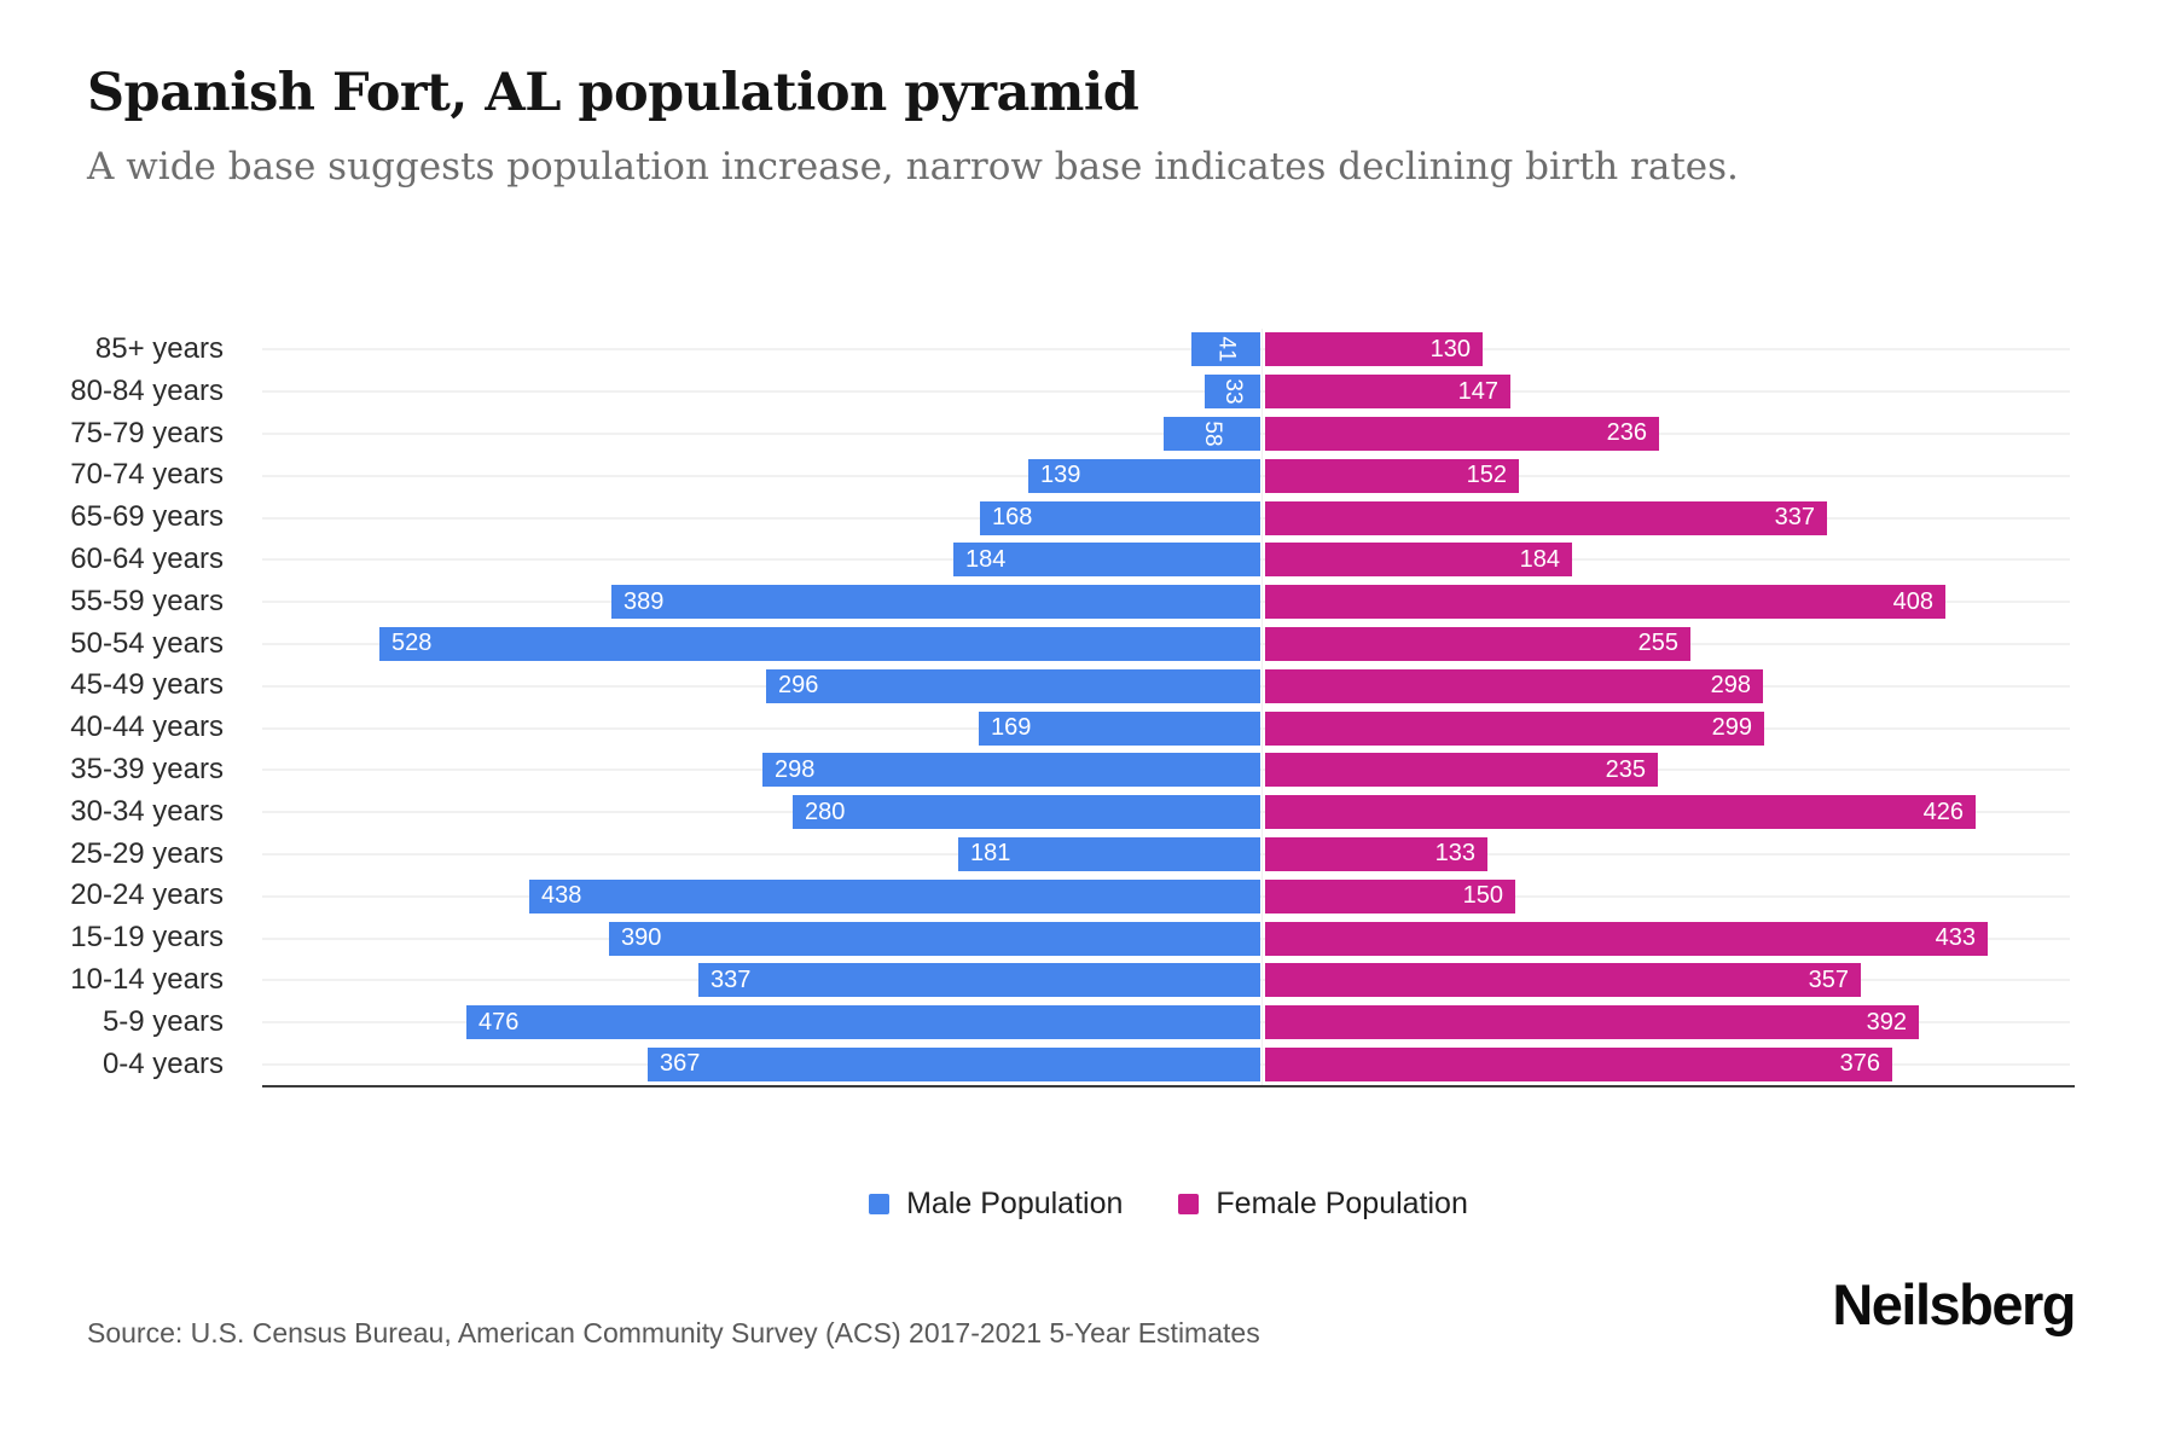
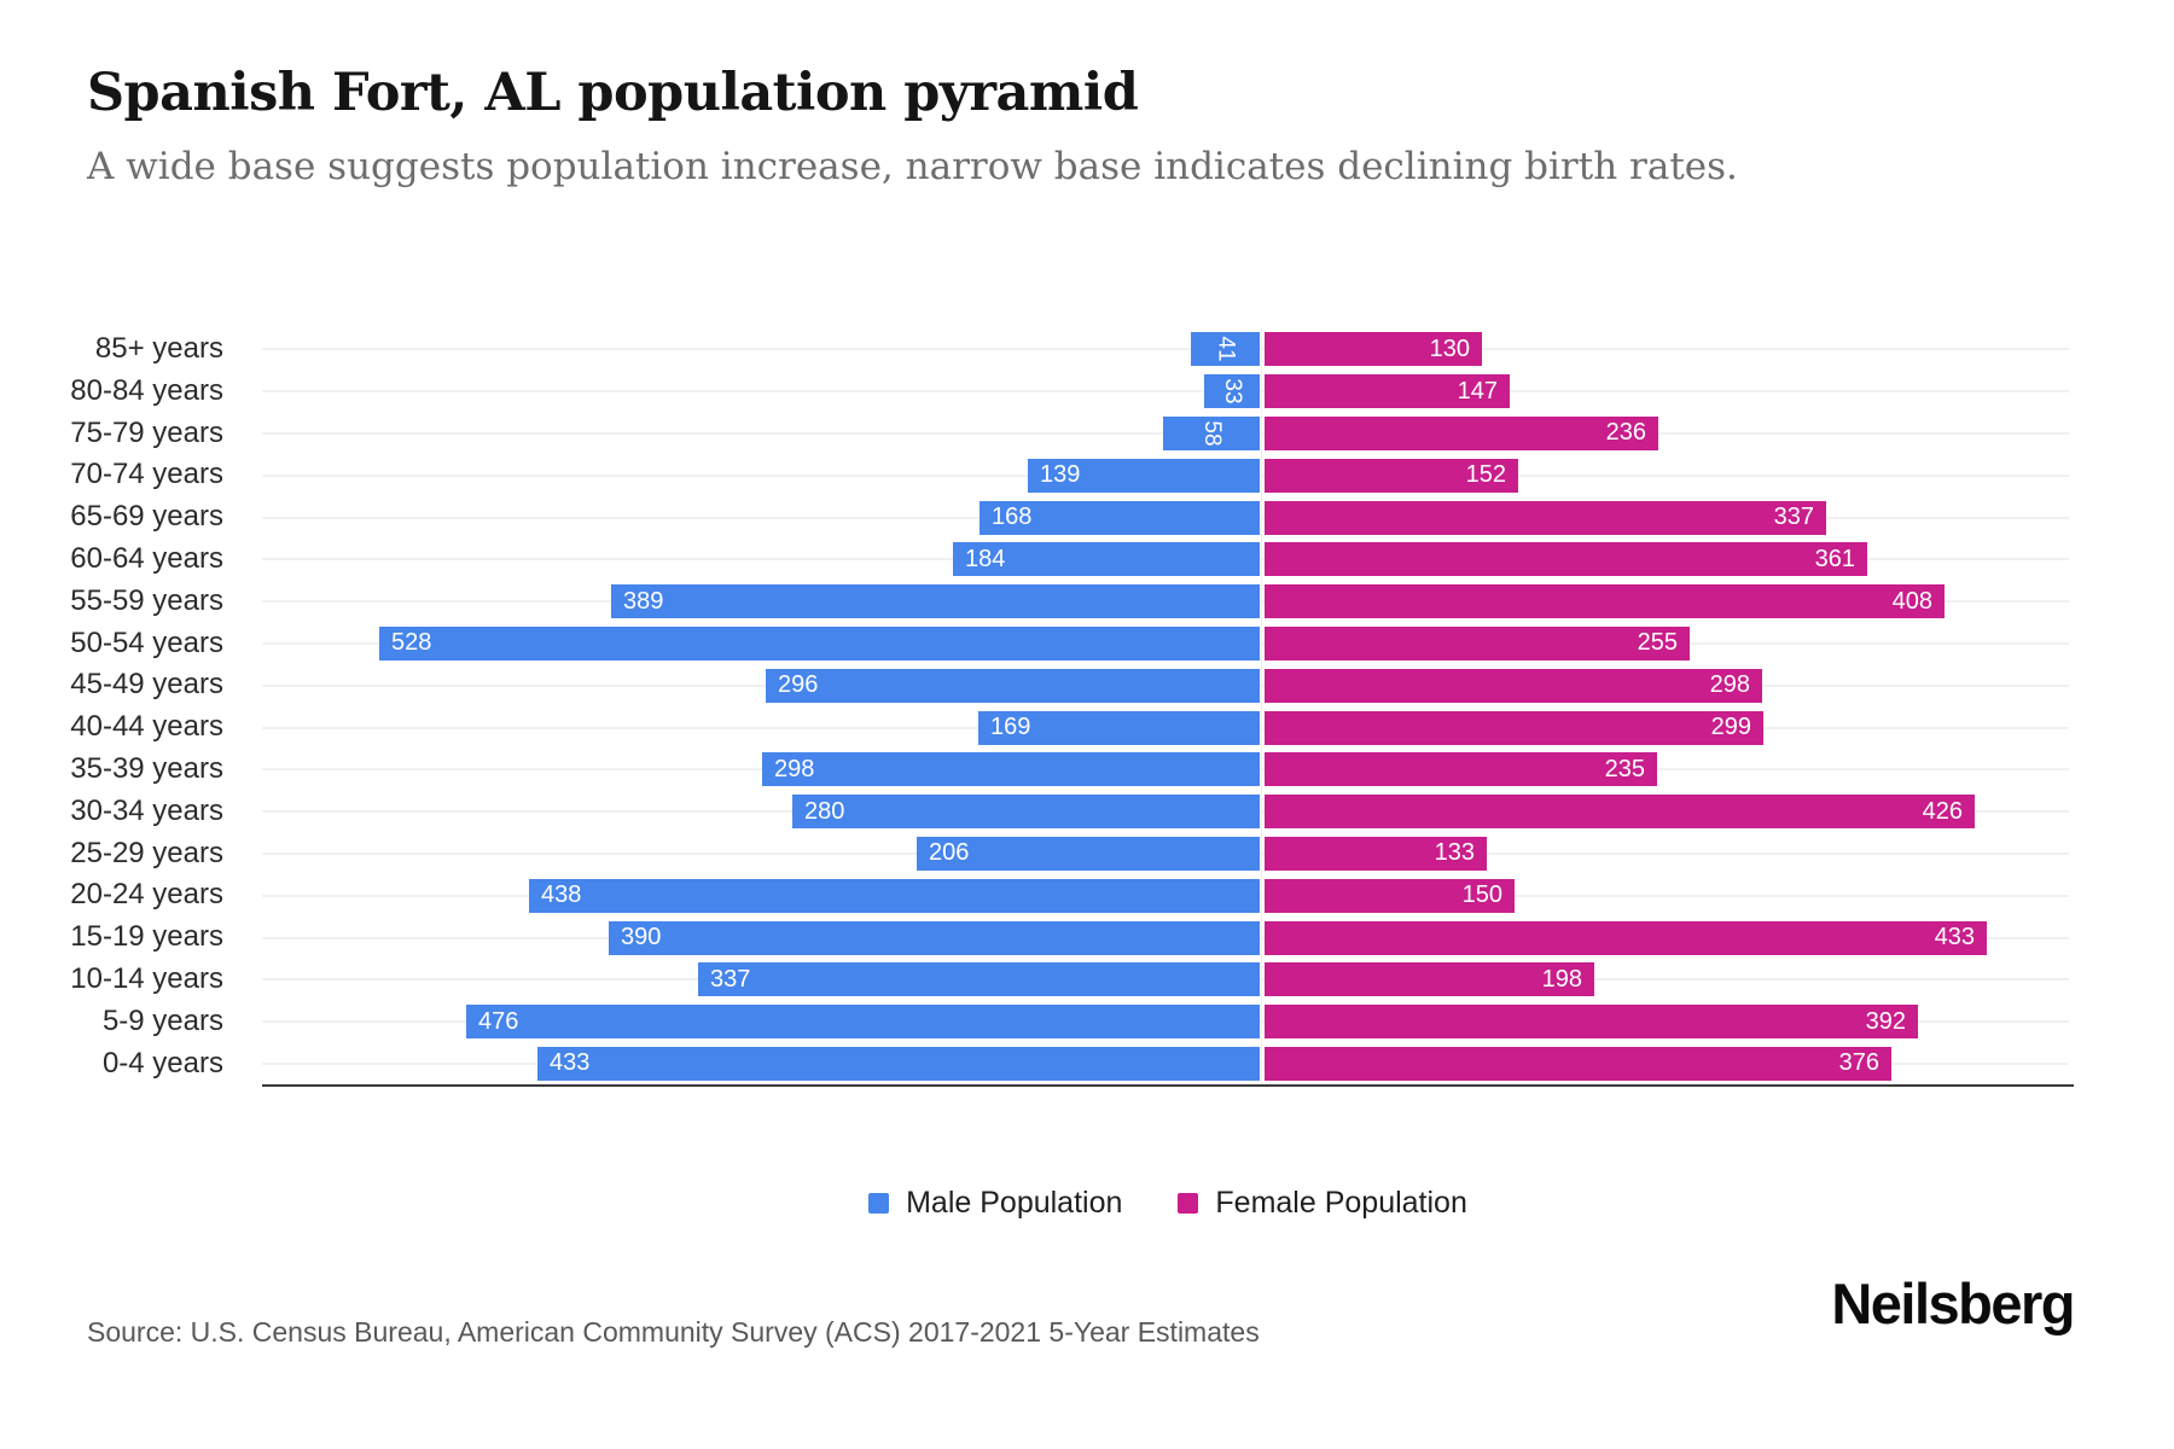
Female Population/60-64 years: 184 -> 361
Male Population/25-29 years: 181 -> 206
Female Population/10-14 years: 357 -> 198
Male Population/0-4 years: 367 -> 433
